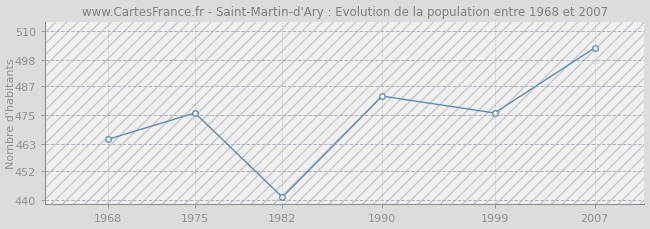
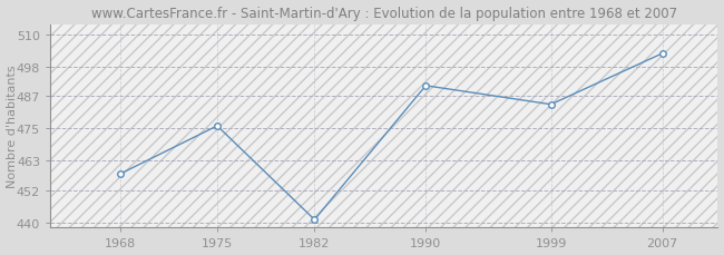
1968: 465 -> 458
1990: 483 -> 491
1999: 476 -> 484
